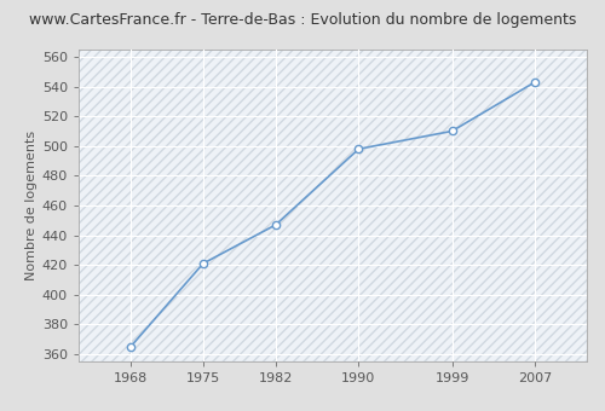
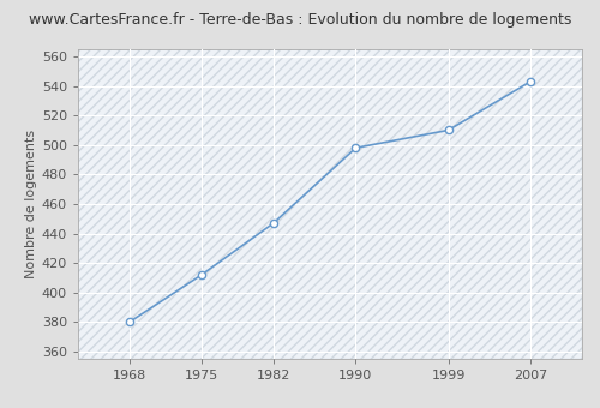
1968: 365 -> 380
1975: 421 -> 412
